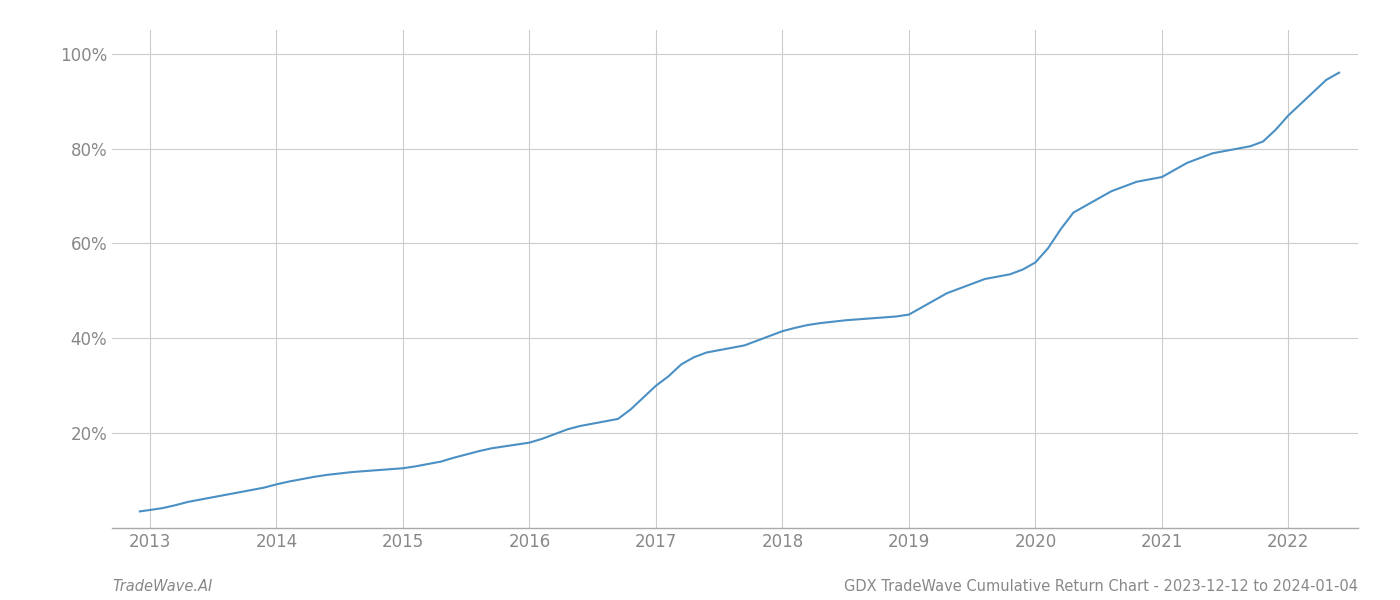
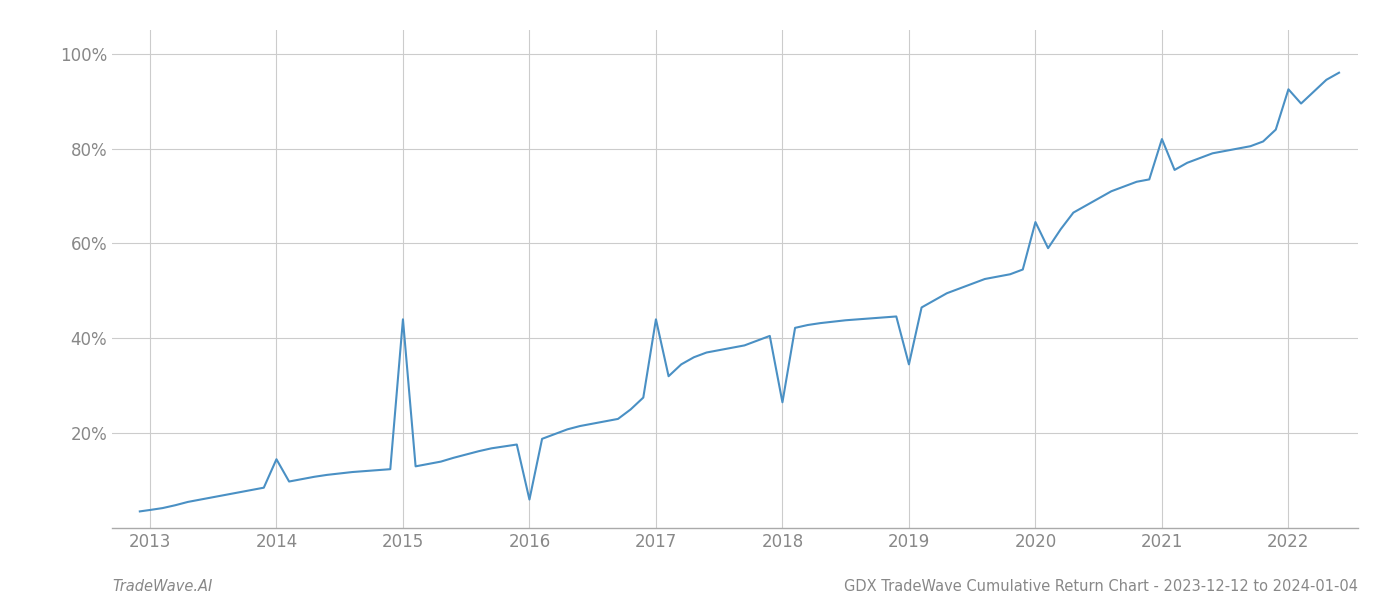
2014: 9.2% -> 14.5%
2015: 12.6% -> 44.0%
2016: 18.0% -> 6.0%
2017: 30.0% -> 44.0%
2018: 41.5% -> 26.5%
2019: 45.0% -> 34.5%
2020: 56.0% -> 64.5%
2021: 74.0% -> 82.0%
2022: 87.0% -> 92.5%
